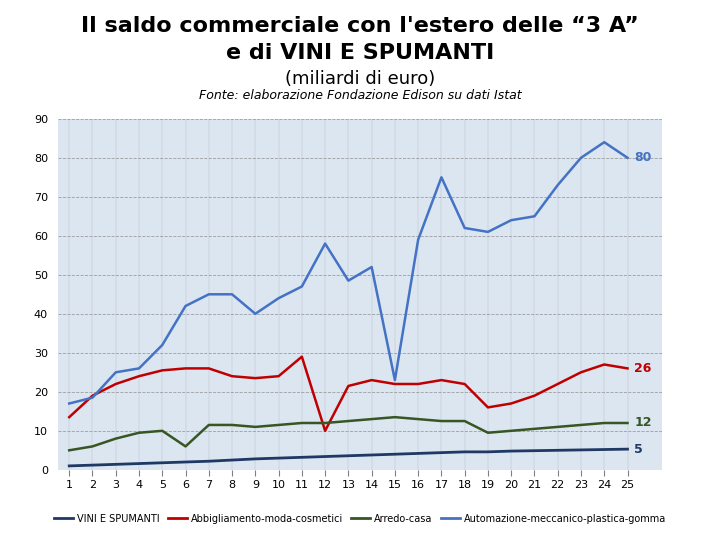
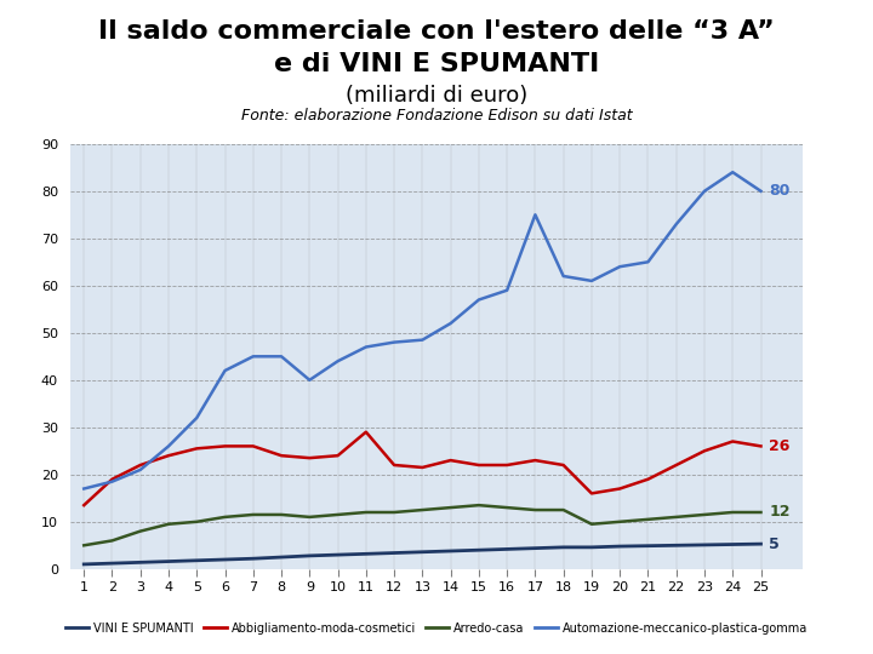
Automazione-meccanico-plastica-gomma/3: 25.0 -> 21.0
Arredo-casa/6: 6.0 -> 11.0
Abbigliamento-moda-cosmetici/12: 10.0 -> 22.0
Automazione-meccanico-plastica-gomma/12: 58.0 -> 48.0
Automazione-meccanico-plastica-gomma/15: 23.0 -> 57.0
